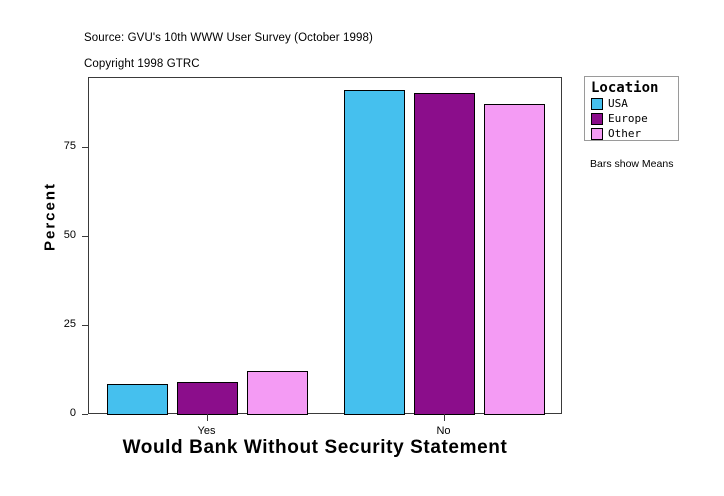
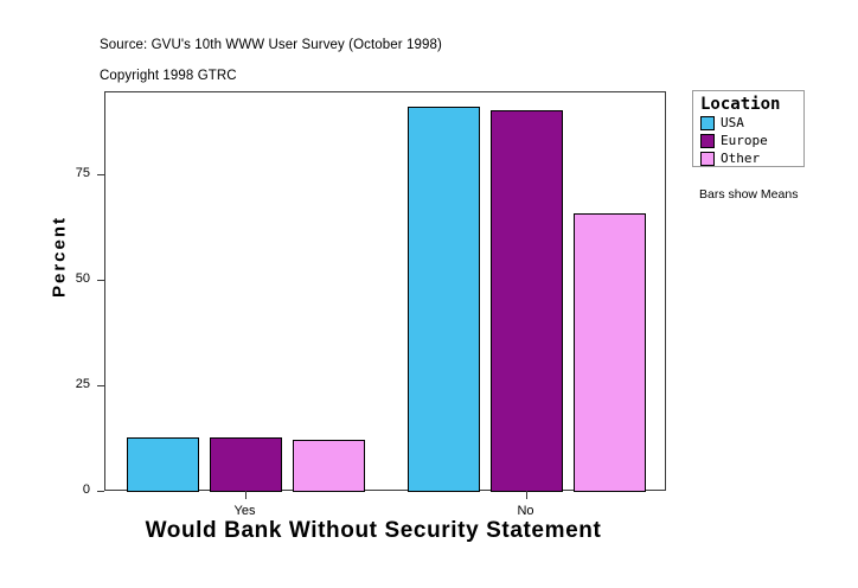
USA/Yes: 9 -> 13
Europe/Yes: 9 -> 13
Other/No: 87 -> 66
